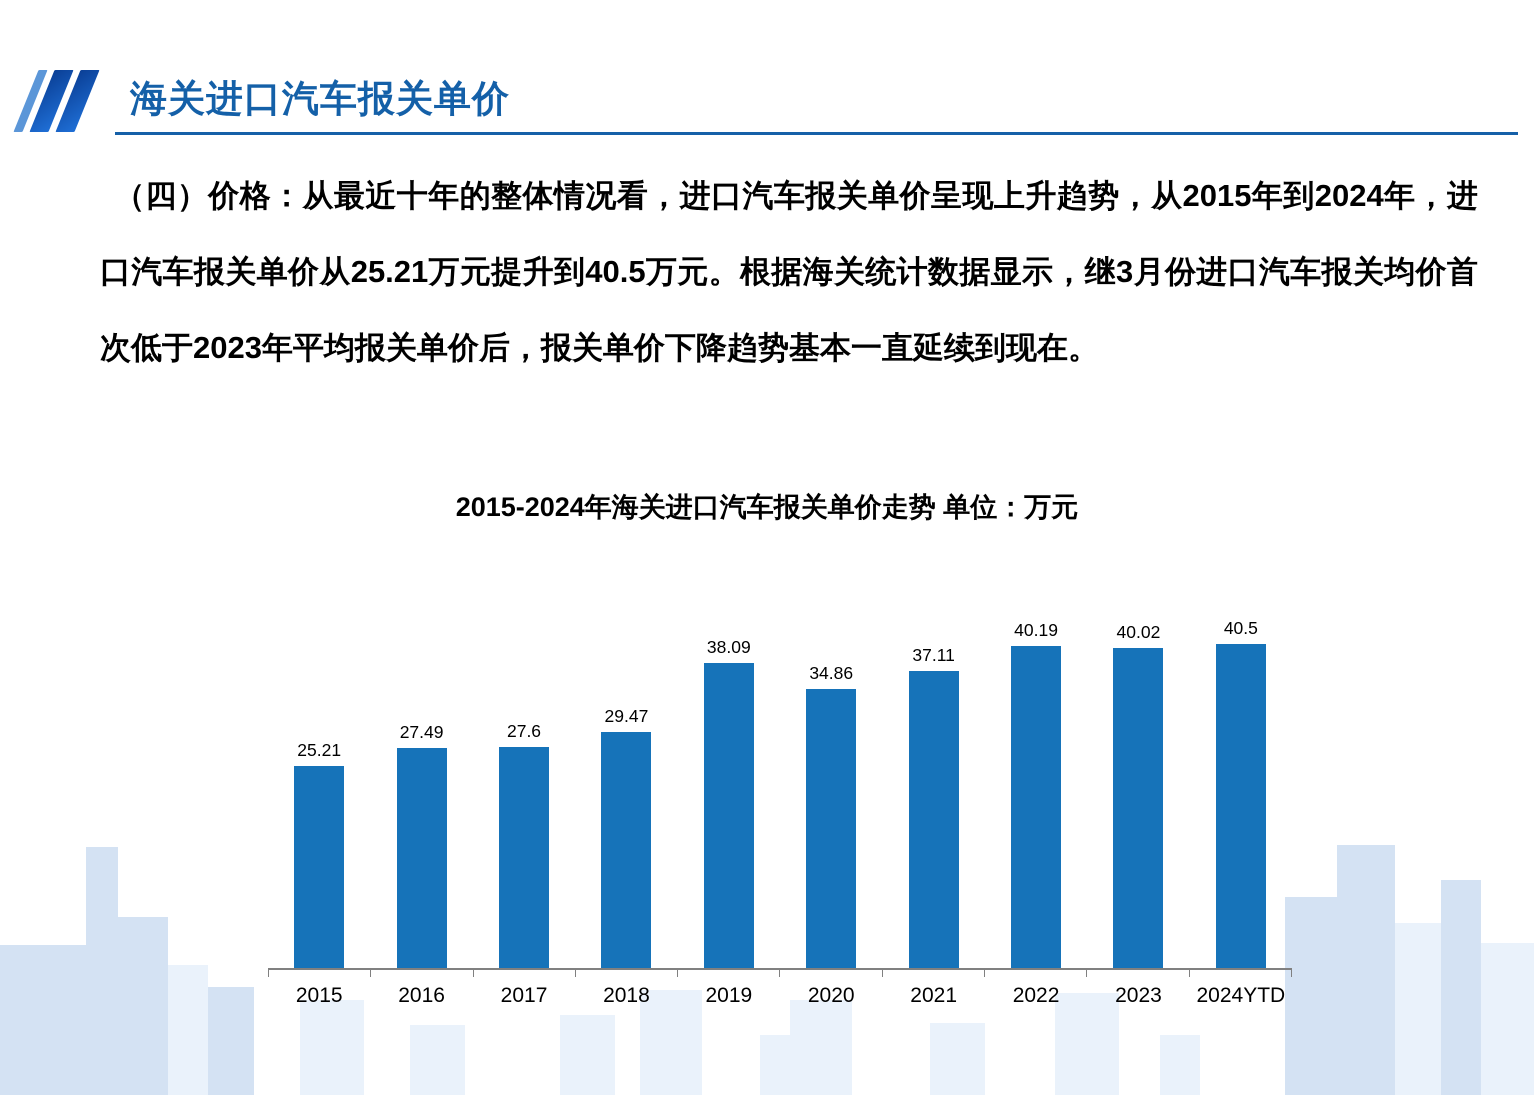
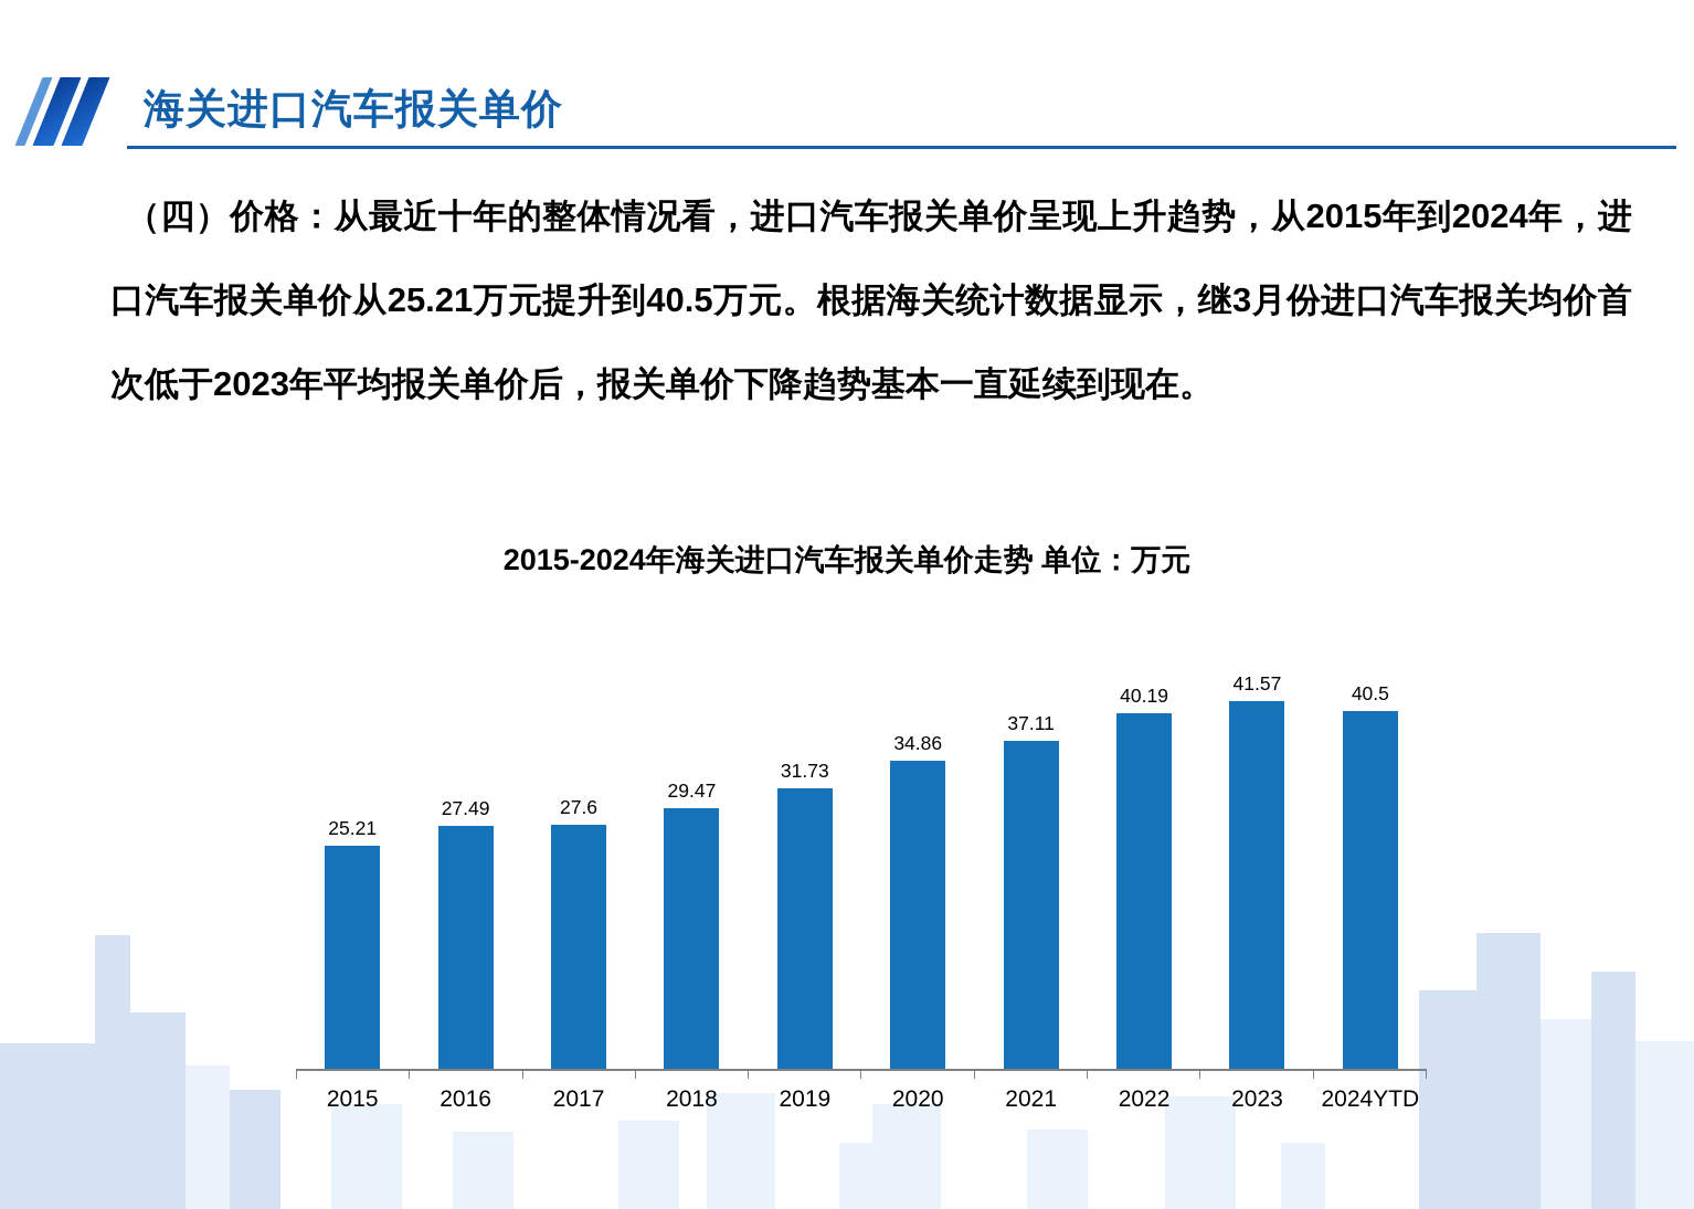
2019: 38.09 -> 31.73
2023: 40.02 -> 41.57
